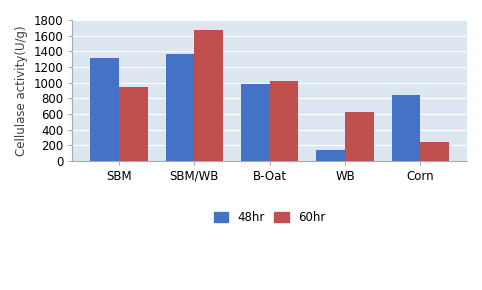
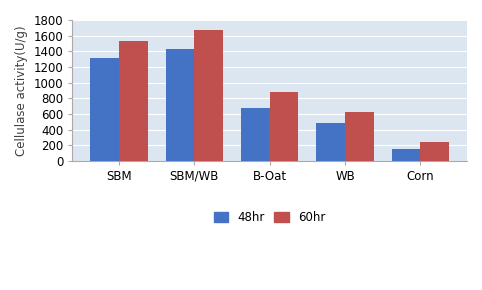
60hr/SBM: 940 -> 1530
48hr/SBM/WB: 1360 -> 1430
48hr/B-Oat: 980 -> 670
60hr/B-Oat: 1020 -> 880
48hr/WB: 140 -> 480
48hr/Corn: 840 -> 160
